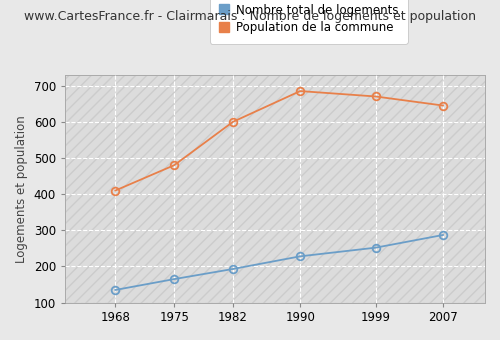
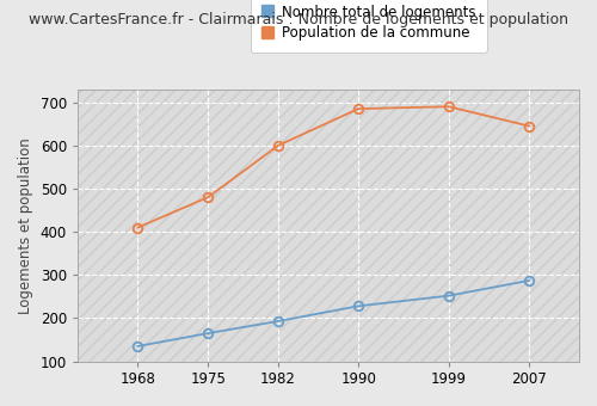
Population de la commune/1999: 670 -> 690
